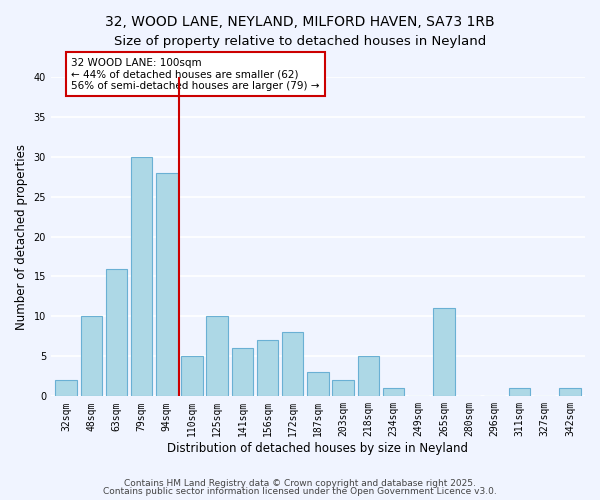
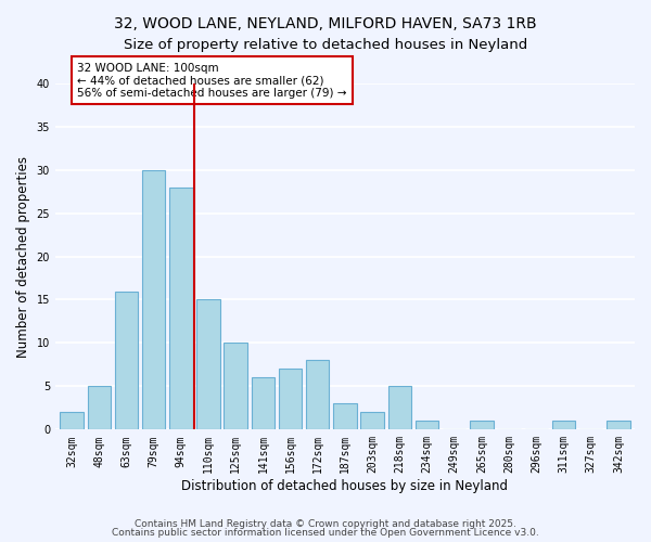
48sqm: 10 -> 5
110sqm: 5 -> 15
265sqm: 11 -> 1
